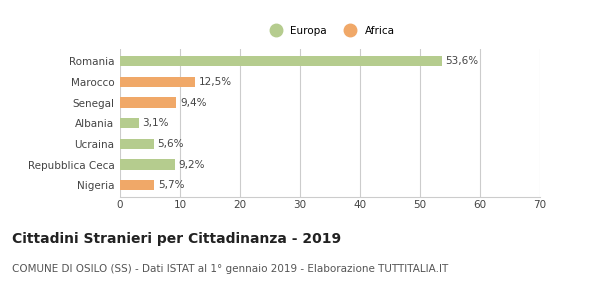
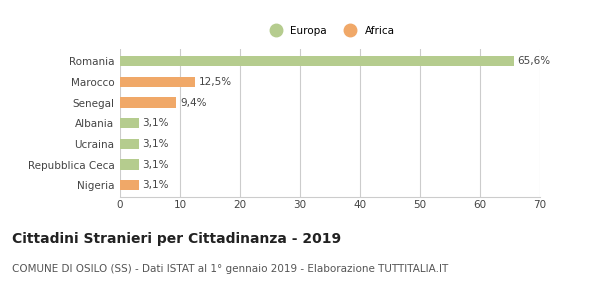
Romania: 53,6% -> 65,6%
Ucraina: 5,6% -> 3,1%
Repubblica Ceca: 9,2% -> 3,1%
Nigeria: 5,7% -> 3,1%
